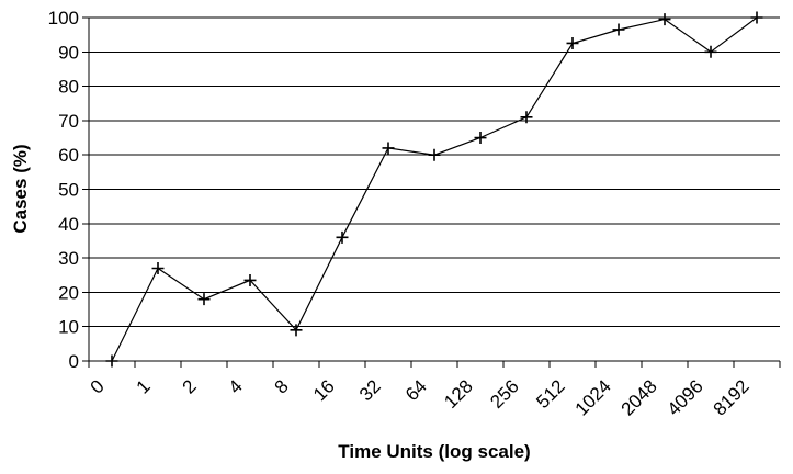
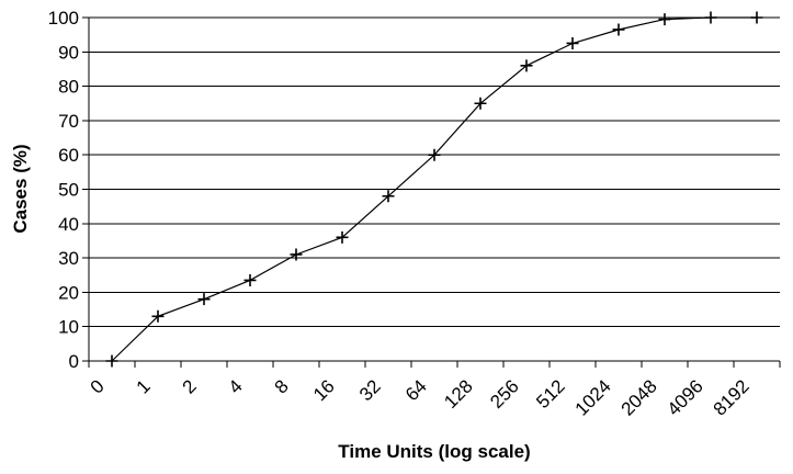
1: 27 -> 13
8: 9 -> 31
32: 62 -> 48
128: 65 -> 75
256: 71 -> 86
4096: 90 -> 100
